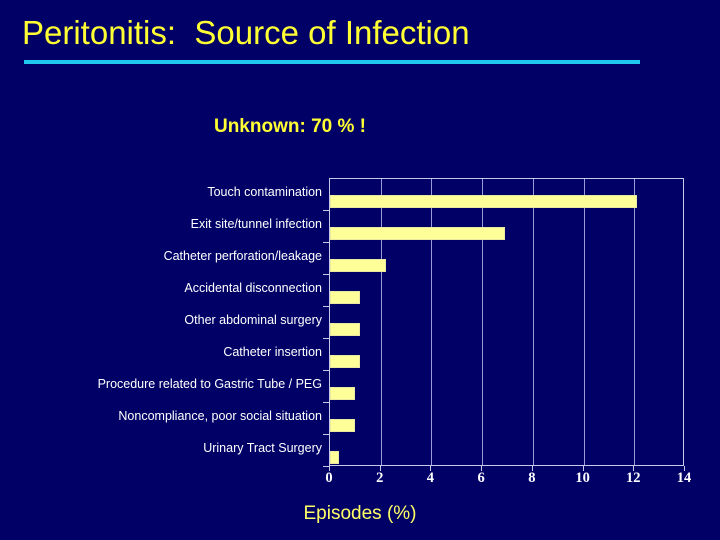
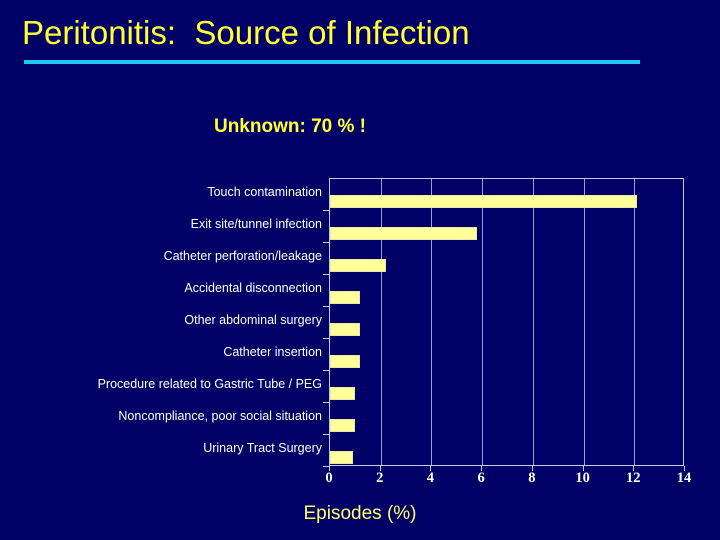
Exit site/tunnel infection: 6.9 -> 5.8
Urinary Tract Surgery: 0.3 -> 0.9
